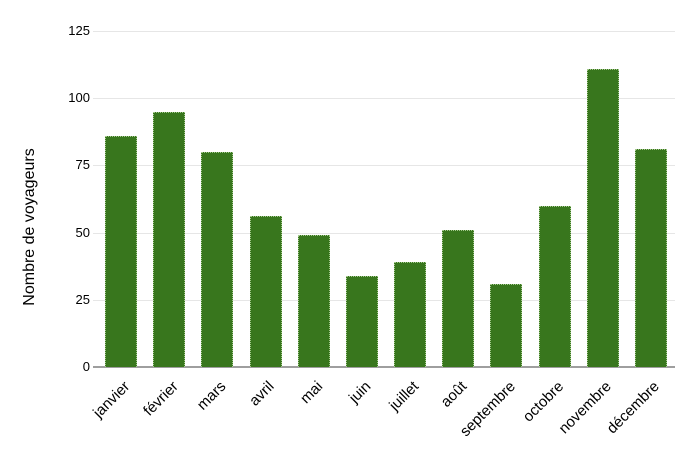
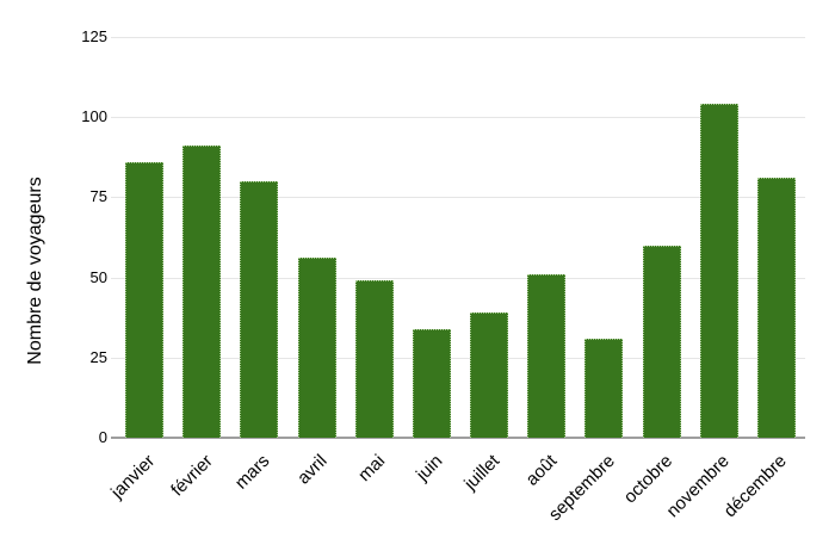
février: 95 -> 91
novembre: 111 -> 104
